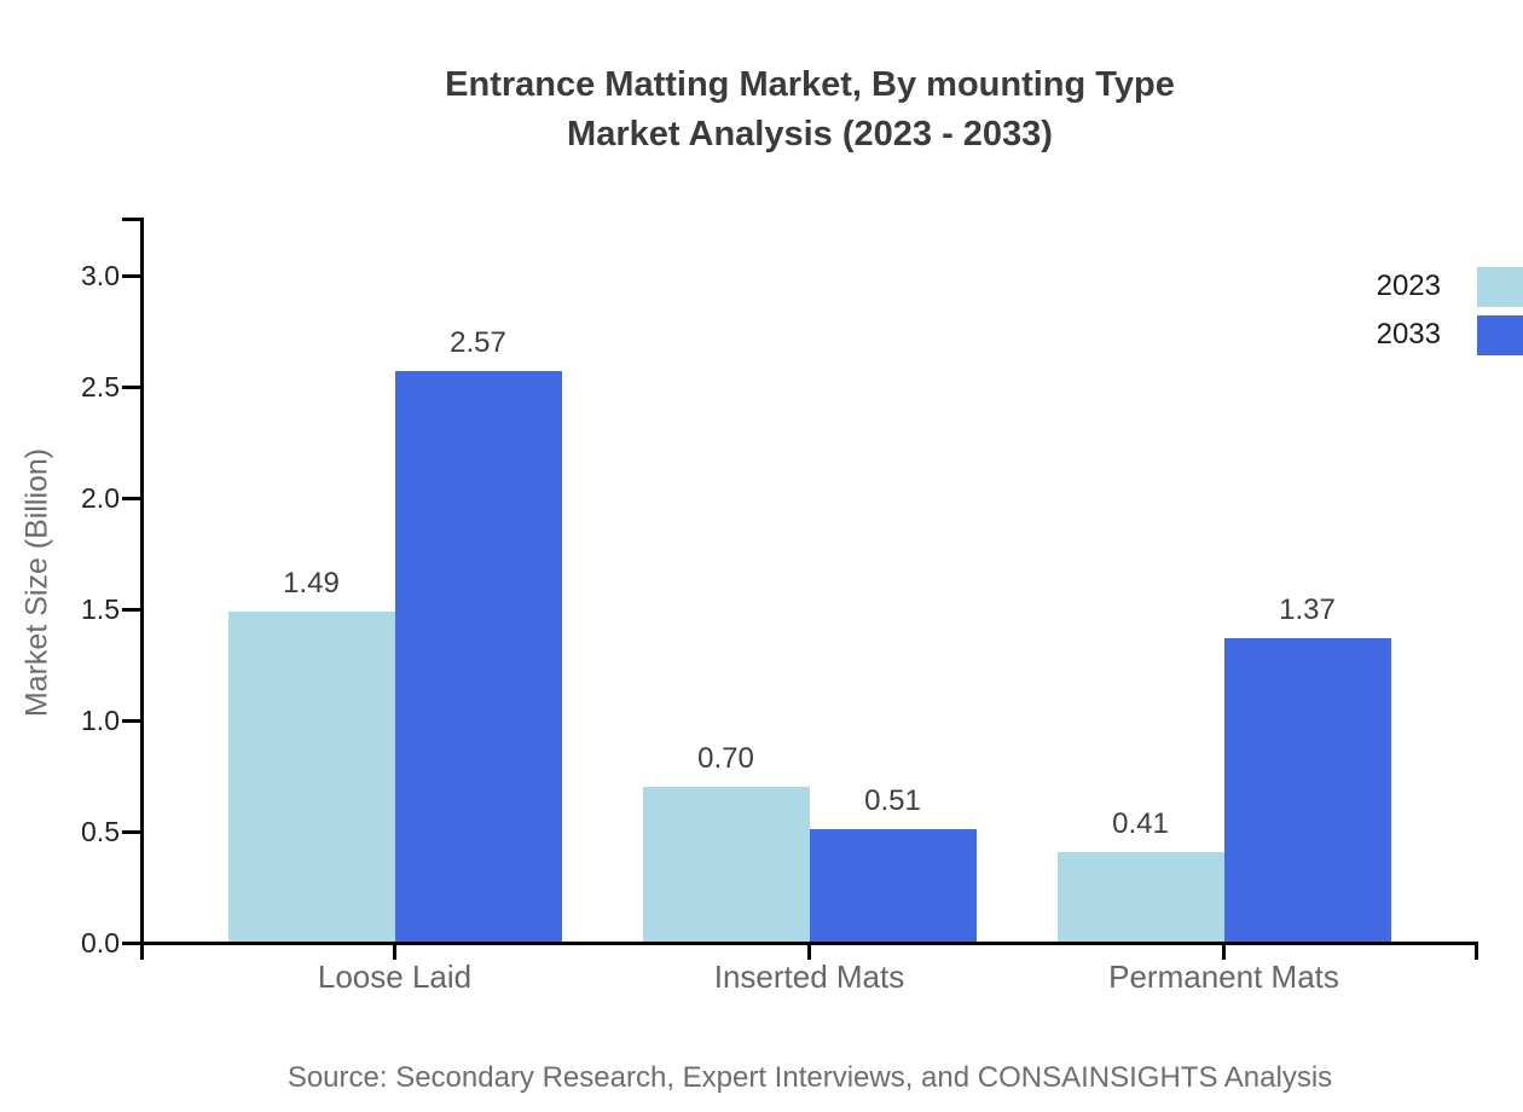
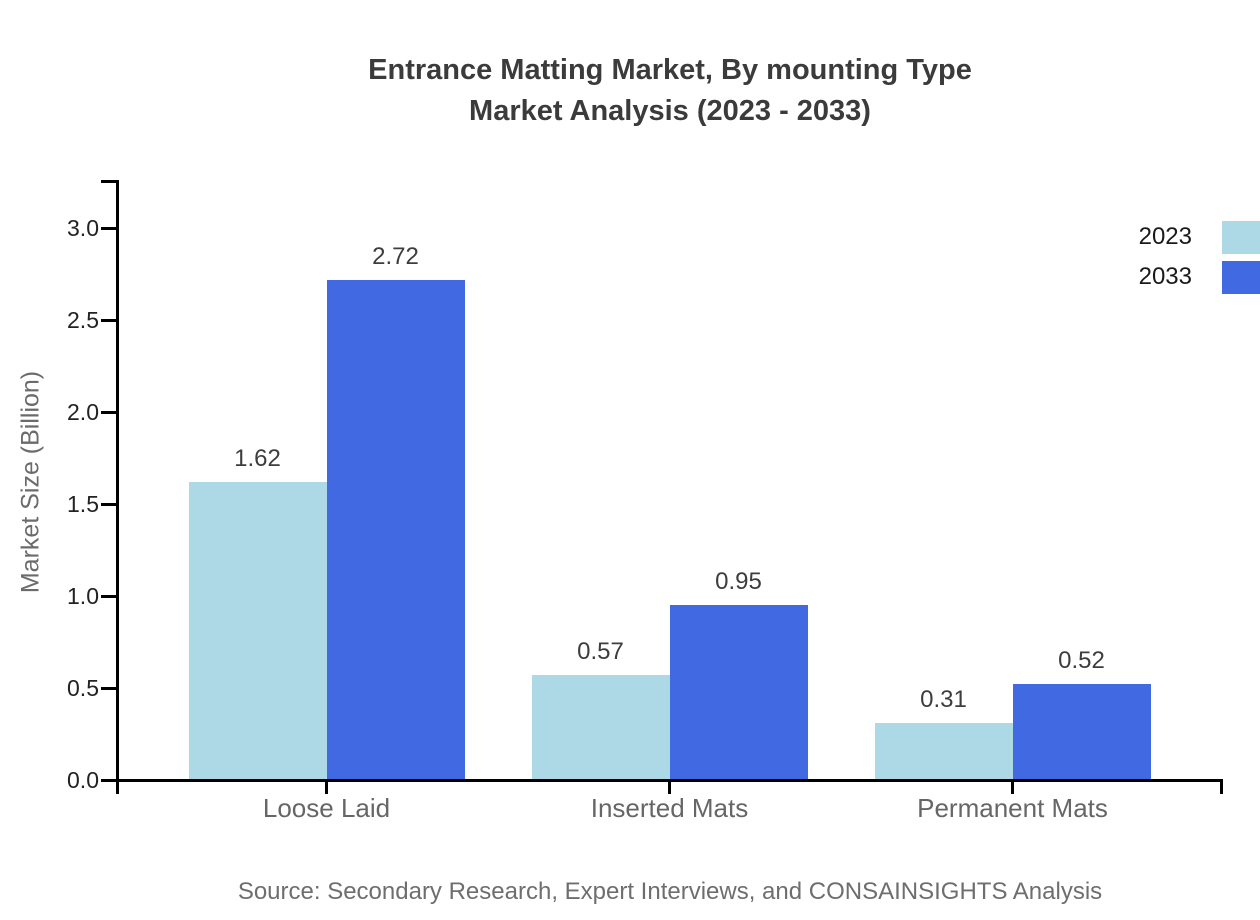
2023/Loose Laid: 1.49 -> 1.62
2033/Loose Laid: 2.57 -> 2.72
2023/Inserted Mats: 0.70 -> 0.57
2033/Inserted Mats: 0.51 -> 0.95
2023/Permanent Mats: 0.41 -> 0.31
2033/Permanent Mats: 1.37 -> 0.52
